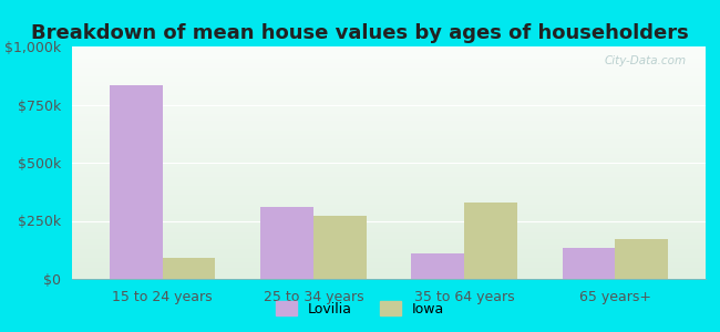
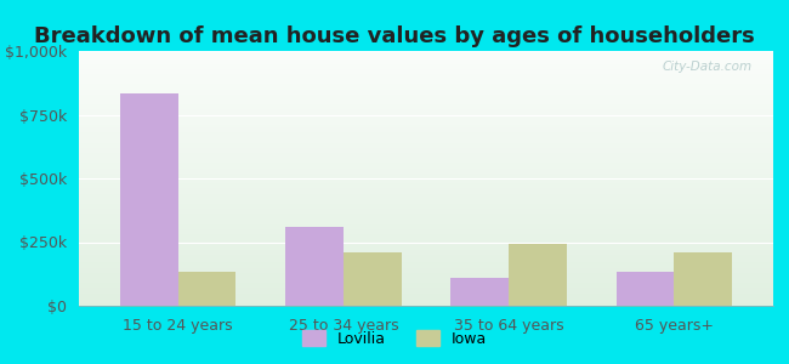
Iowa/15 to 24 years: $90k -> $133k
Iowa/25 to 34 years: $270k -> $208k
Iowa/35 to 64 years: $330k -> $242k
Iowa/65 years+: $170k -> $208k
